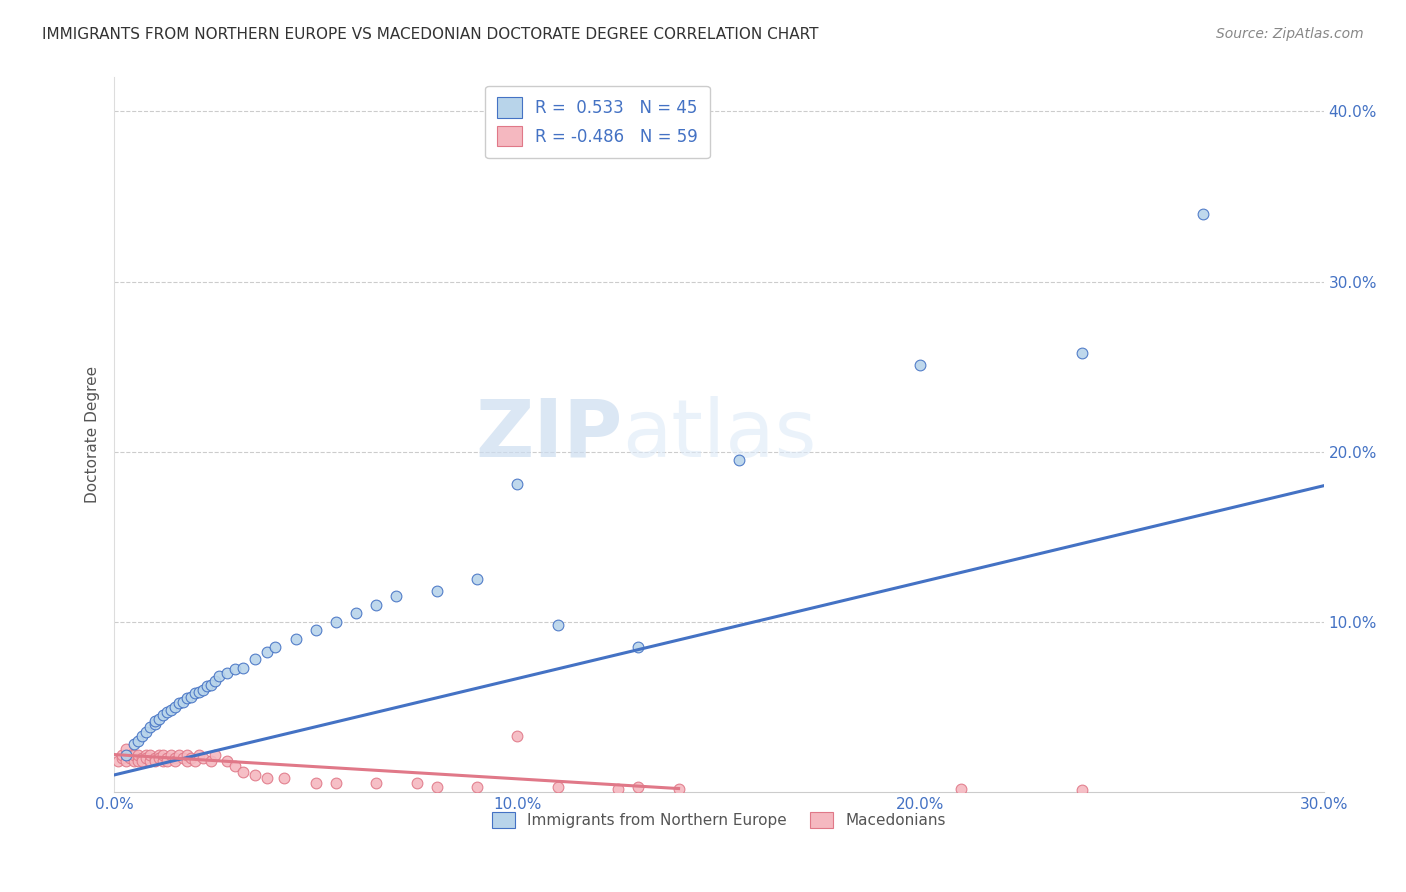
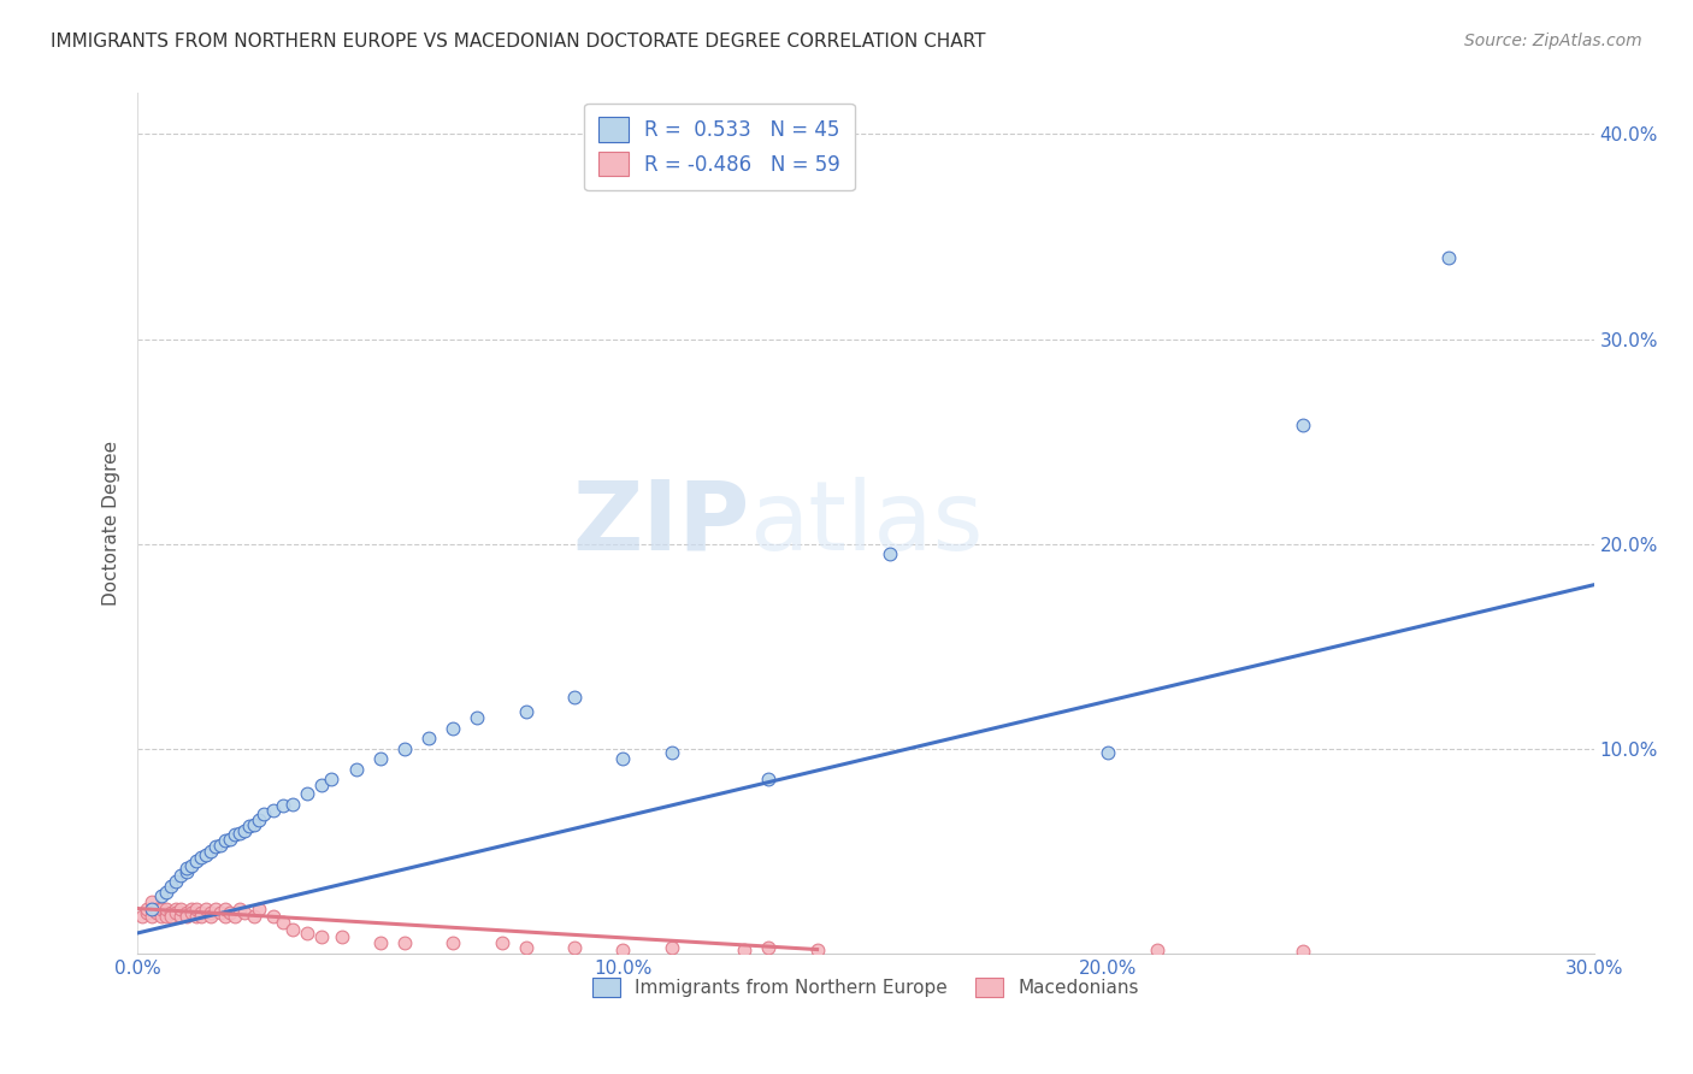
Immigrants from Northern Europe/10.0%: 18.1% -> 9.5%
Macedonians/10.0%: 3.3% -> 0.2%
Immigrants from Northern Europe/20.0%: 25.1% -> 9.8%
